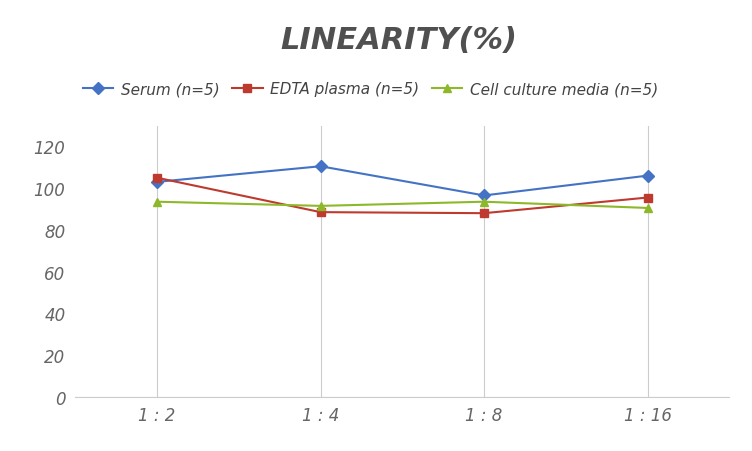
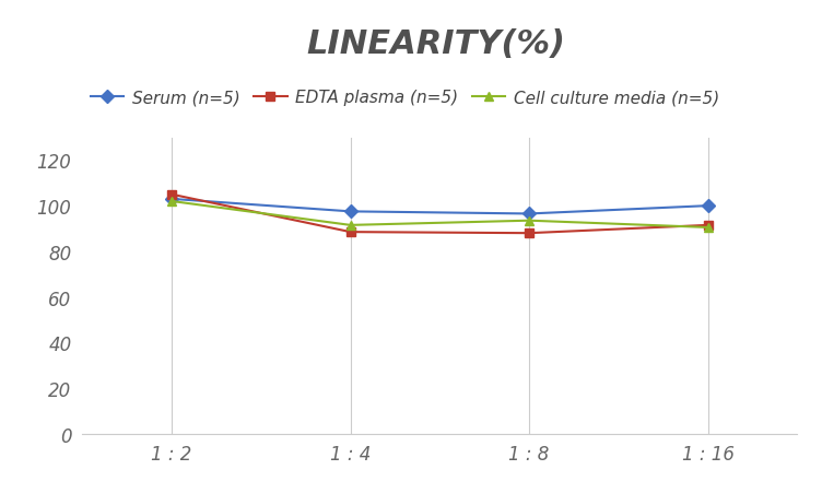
Cell culture media (n=5)/1 : 2: 93.5 -> 102.0
Serum (n=5)/1 : 4: 110.5 -> 97.5
Serum (n=5)/1 : 16: 106.0 -> 100.0
EDTA plasma (n=5)/1 : 16: 95.5 -> 91.5
